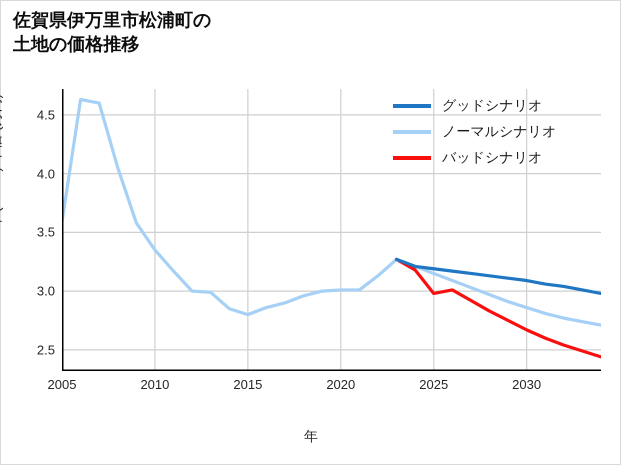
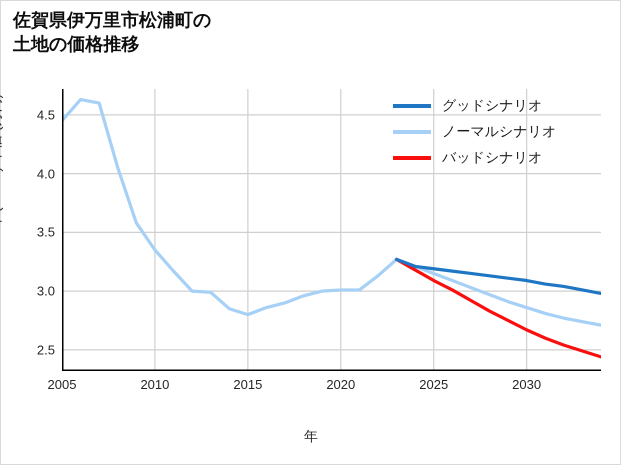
ノーマルシナリオ/2005: 3.59 -> 4.45
バッドシナリオ/2025: 2.98 -> 3.09
